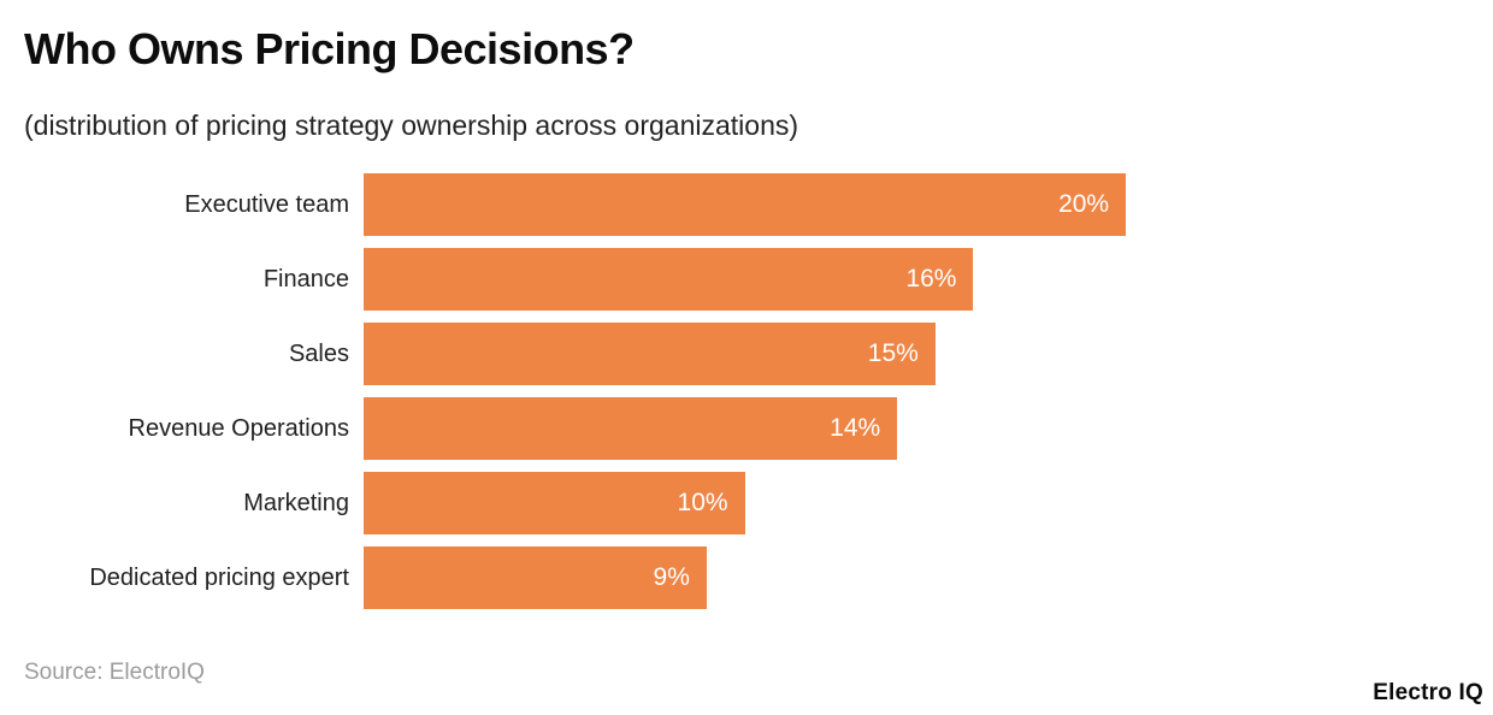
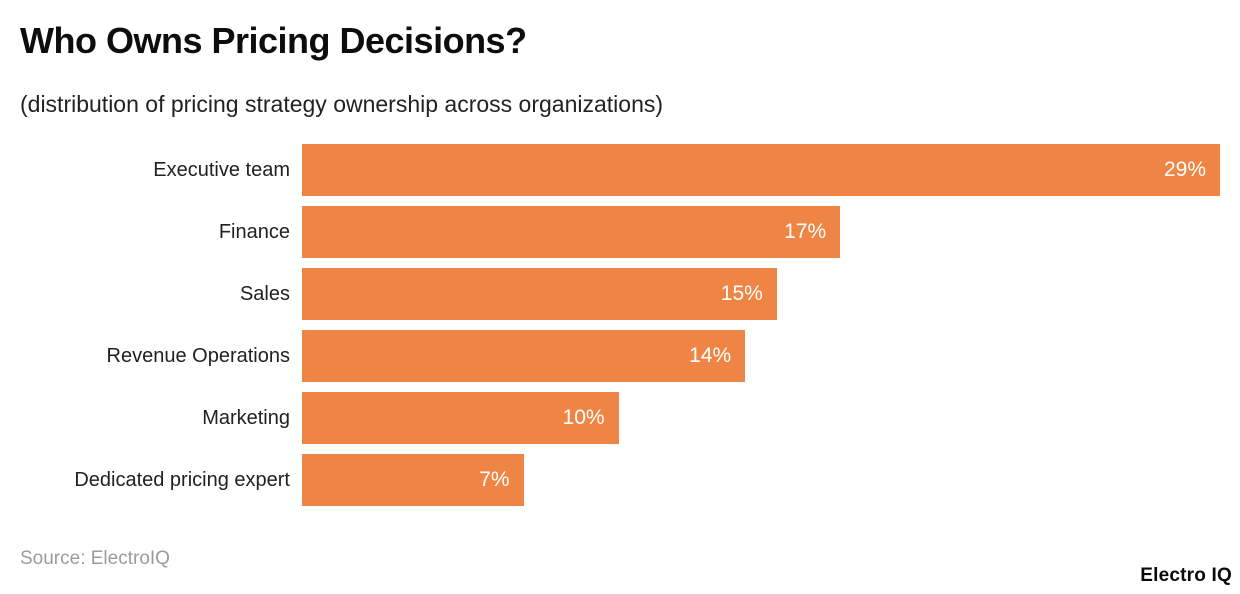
Executive team: 20% -> 29%
Finance: 16% -> 17%
Dedicated pricing expert: 9% -> 7%
